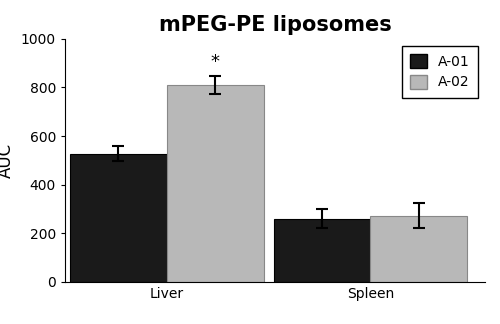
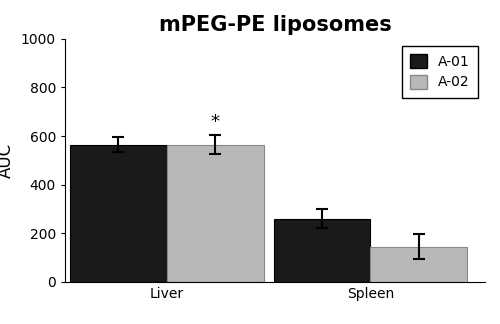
A-01/Liver: 528 -> 565
A-02/Liver: 810 -> 565
A-02/Spleen: 273 -> 145
